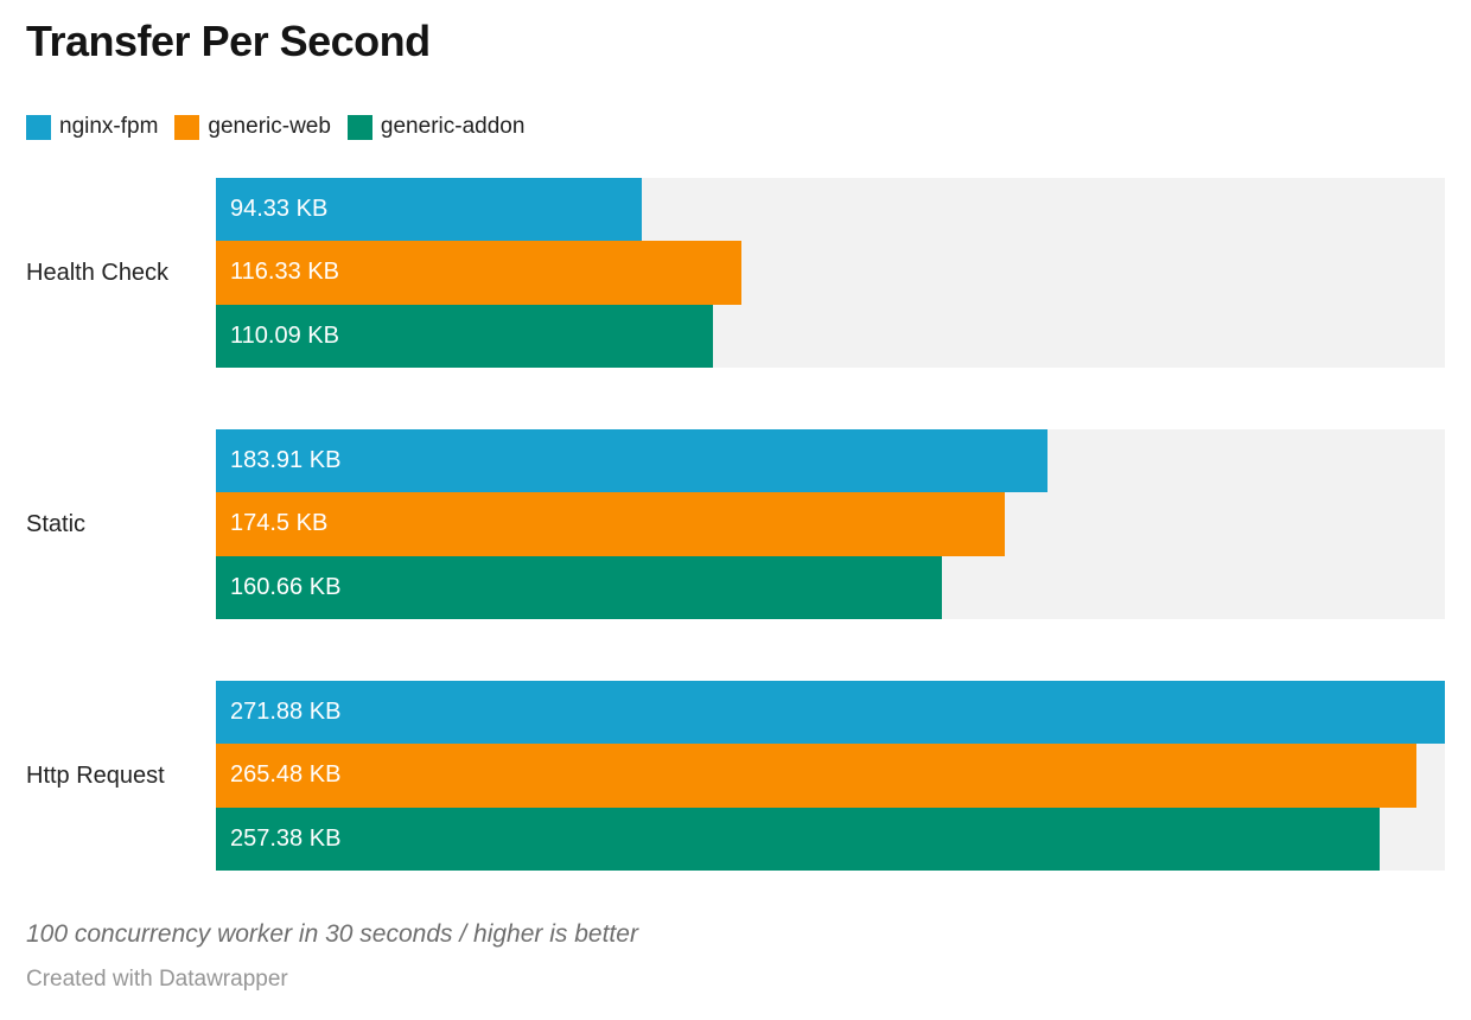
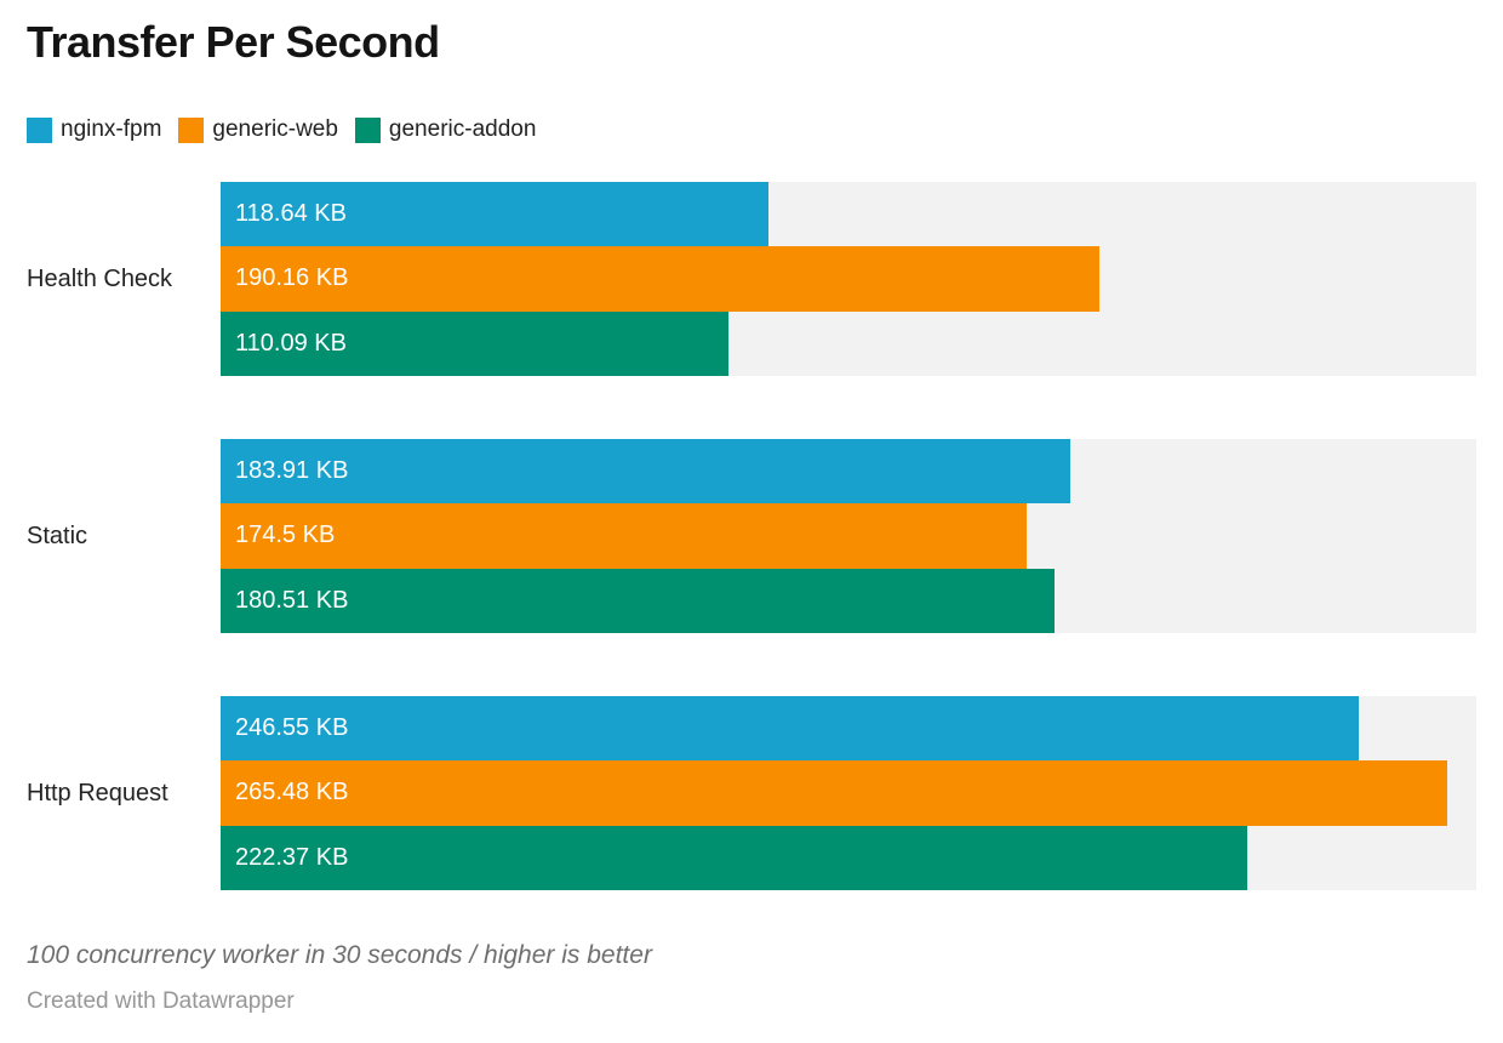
nginx-fpm/Health Check: 94.33 -> 118.64
generic-web/Health Check: 116.33 -> 190.16
generic-addon/Static: 160.66 -> 180.51
nginx-fpm/Http Request: 271.88 -> 246.55
generic-addon/Http Request: 257.38 -> 222.37
